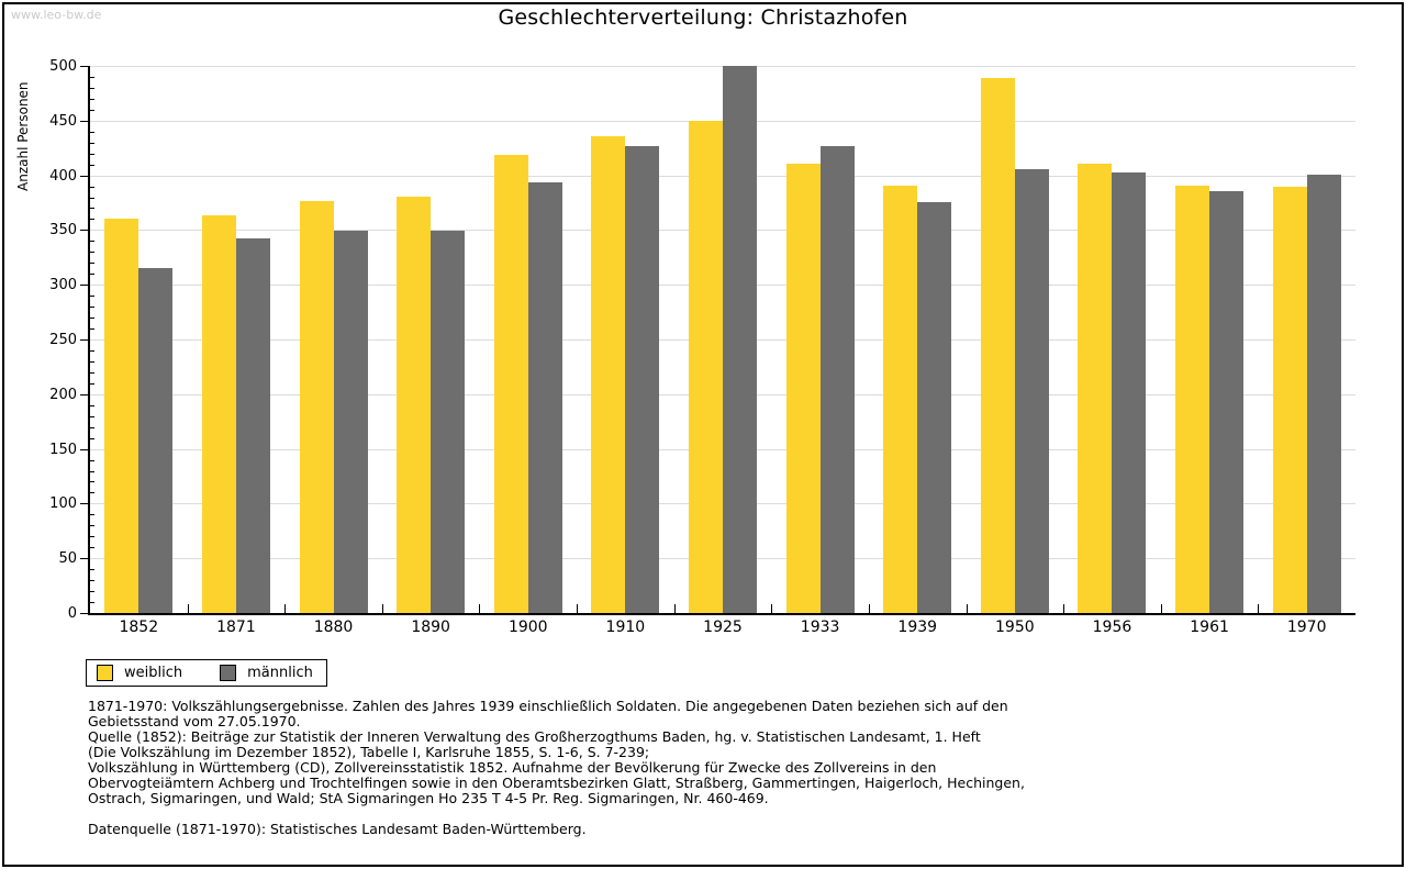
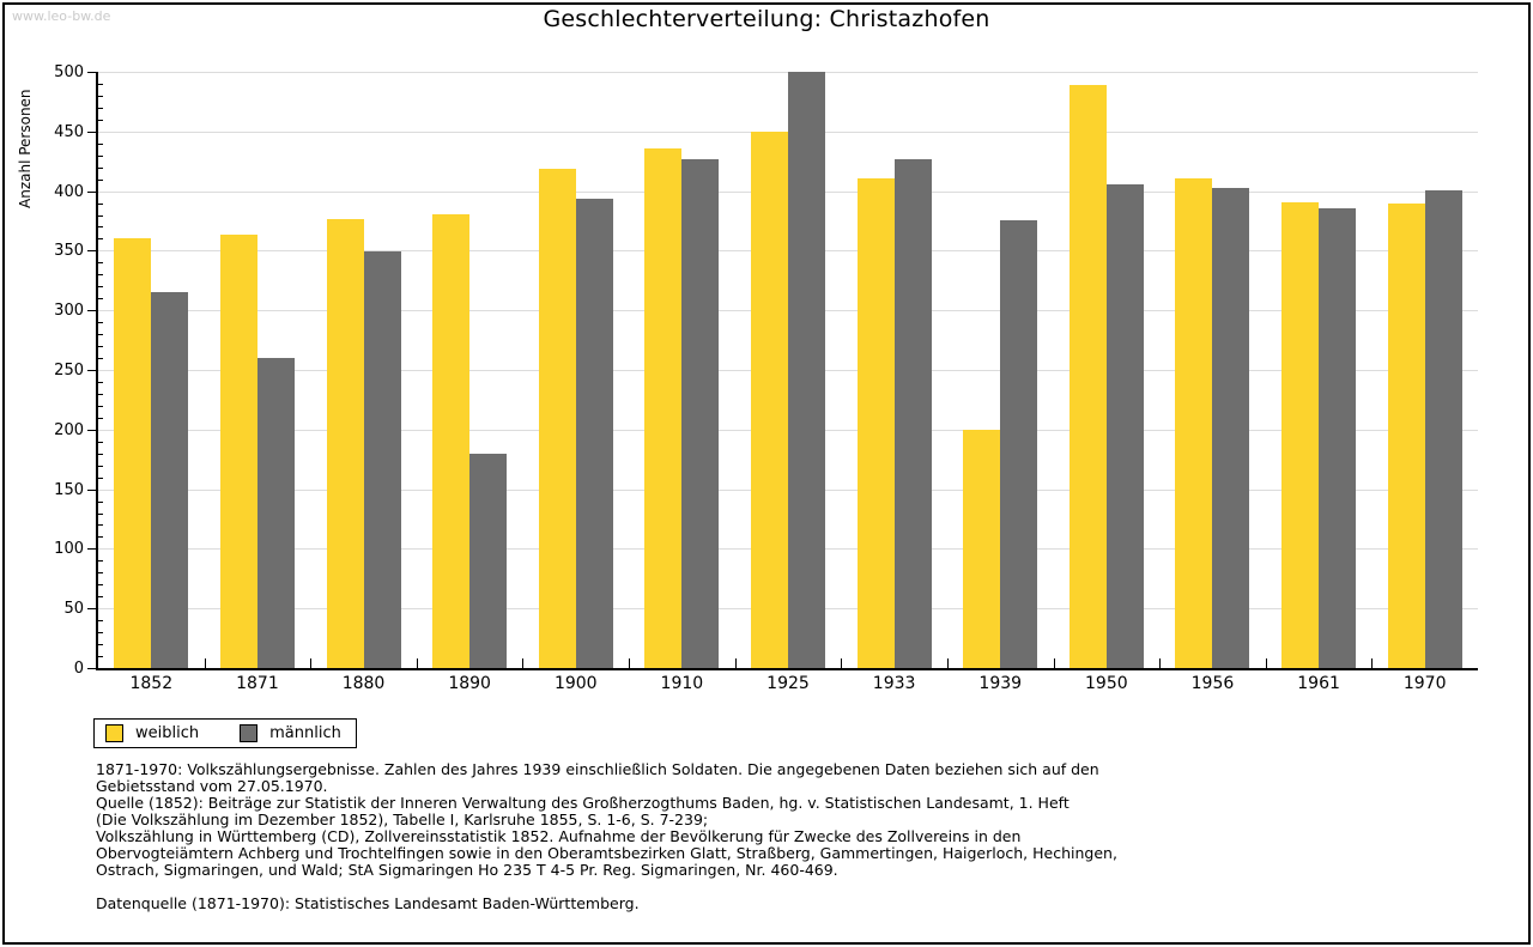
männlich/1871: 340 -> 260
männlich/1890: 350 -> 180
weiblich/1939: 390 -> 200
